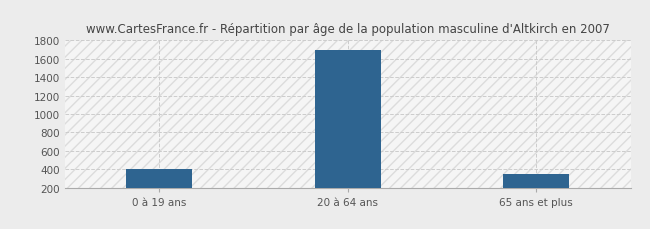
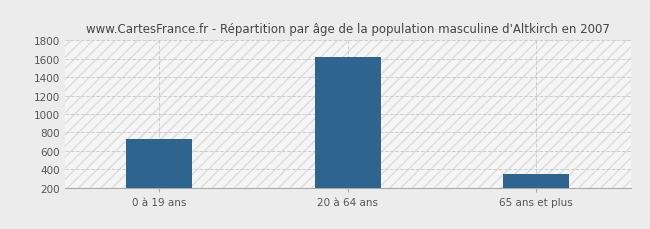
0 à 19 ans: 400 -> 730
20 à 64 ans: 1700 -> 1620
